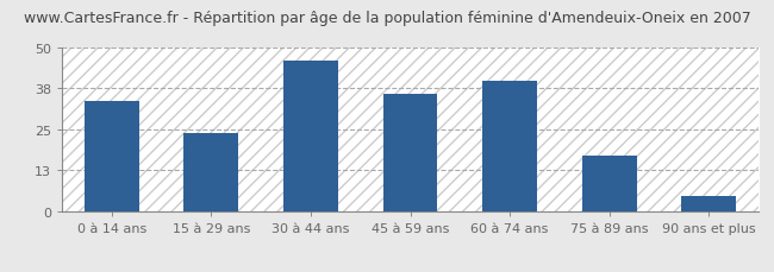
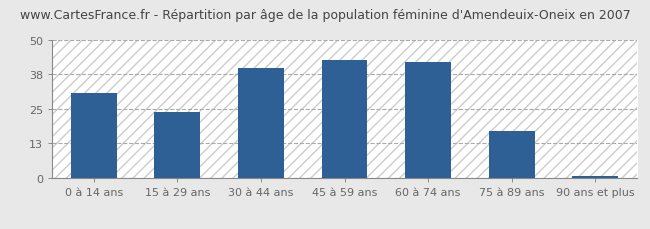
0 à 14 ans: 34 -> 31
30 à 44 ans: 46 -> 40
45 à 59 ans: 36 -> 43
60 à 74 ans: 40 -> 42
90 ans et plus: 5 -> 1
